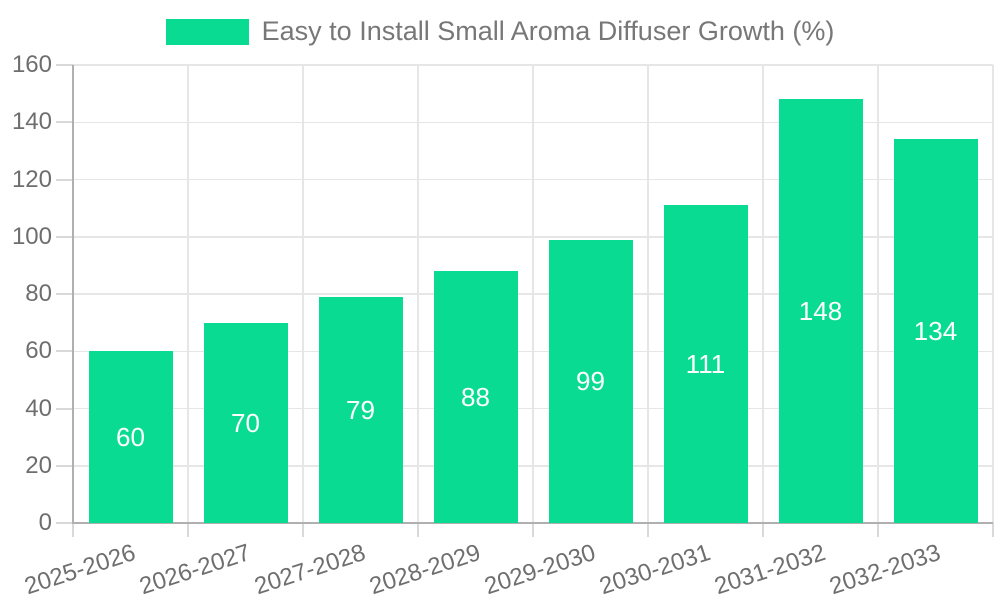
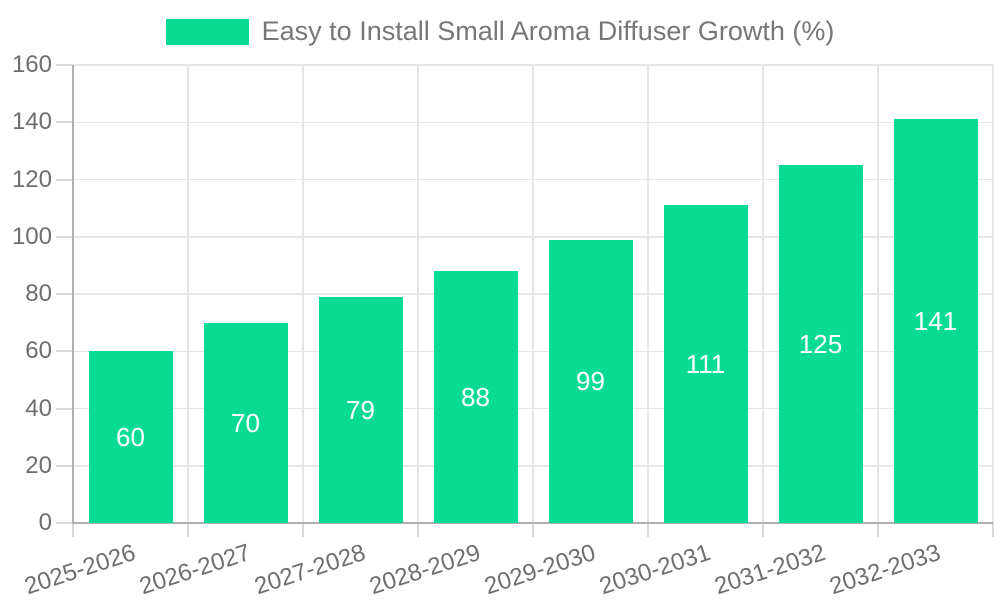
2031-2032: 148 -> 125
2032-2033: 134 -> 141
